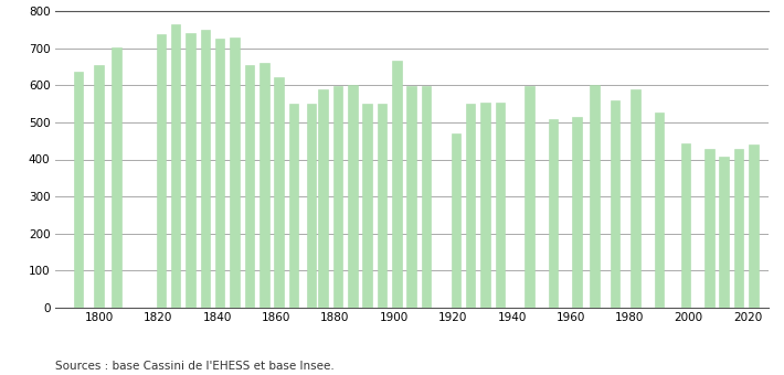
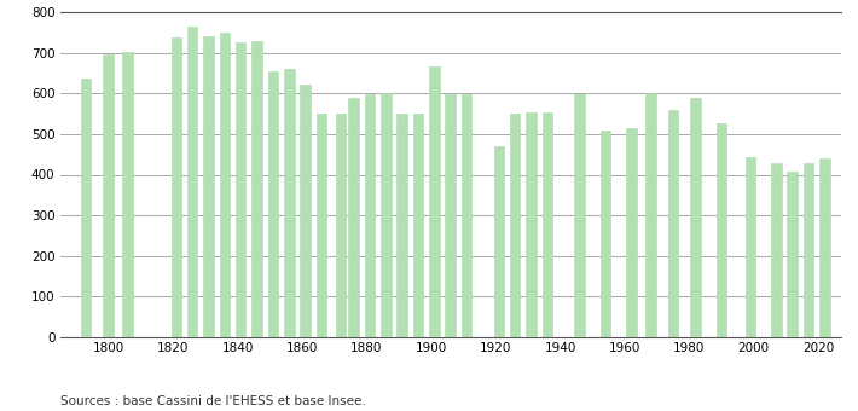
1800: 655 -> 697
